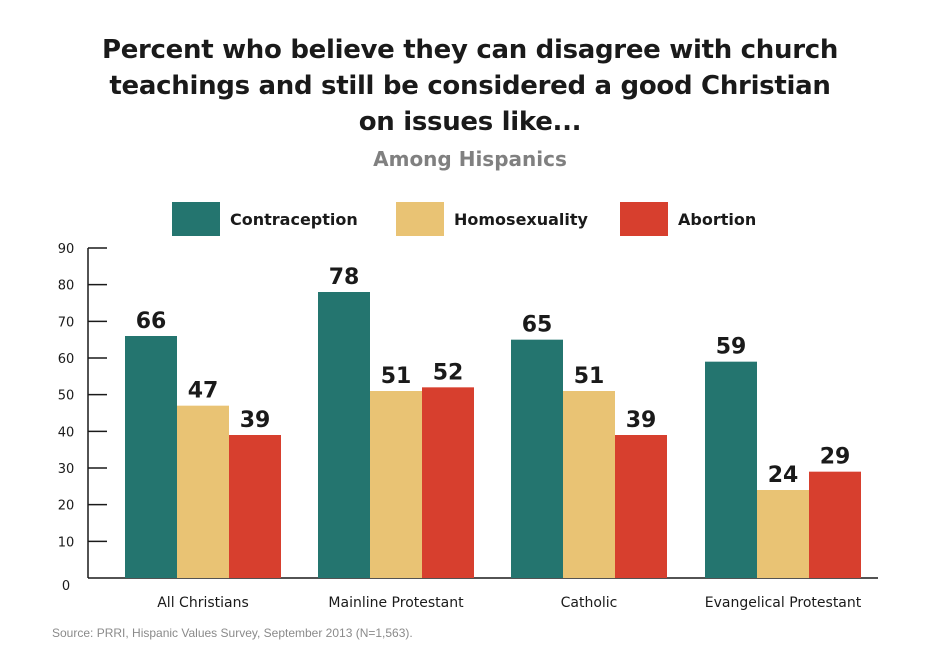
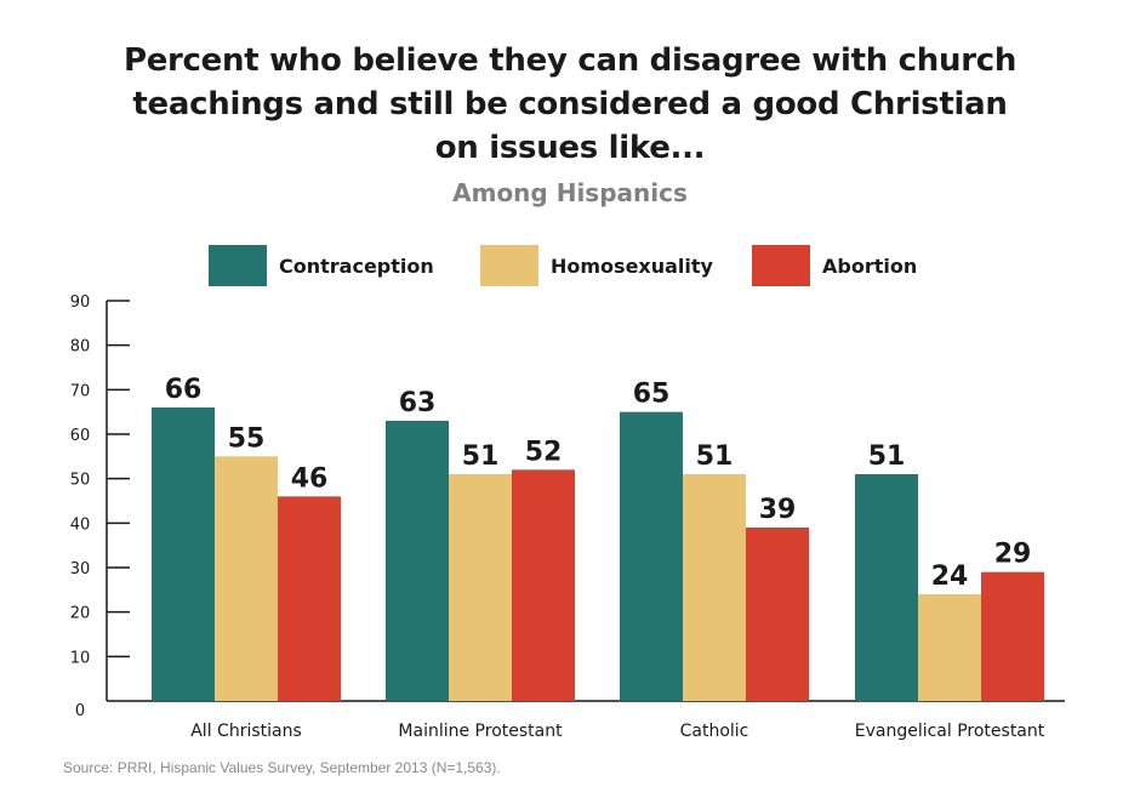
Homosexuality/All Christians: 47 -> 55
Abortion/All Christians: 39 -> 46
Contraception/Mainline Protestant: 78 -> 63
Contraception/Evangelical Protestant: 59 -> 51
